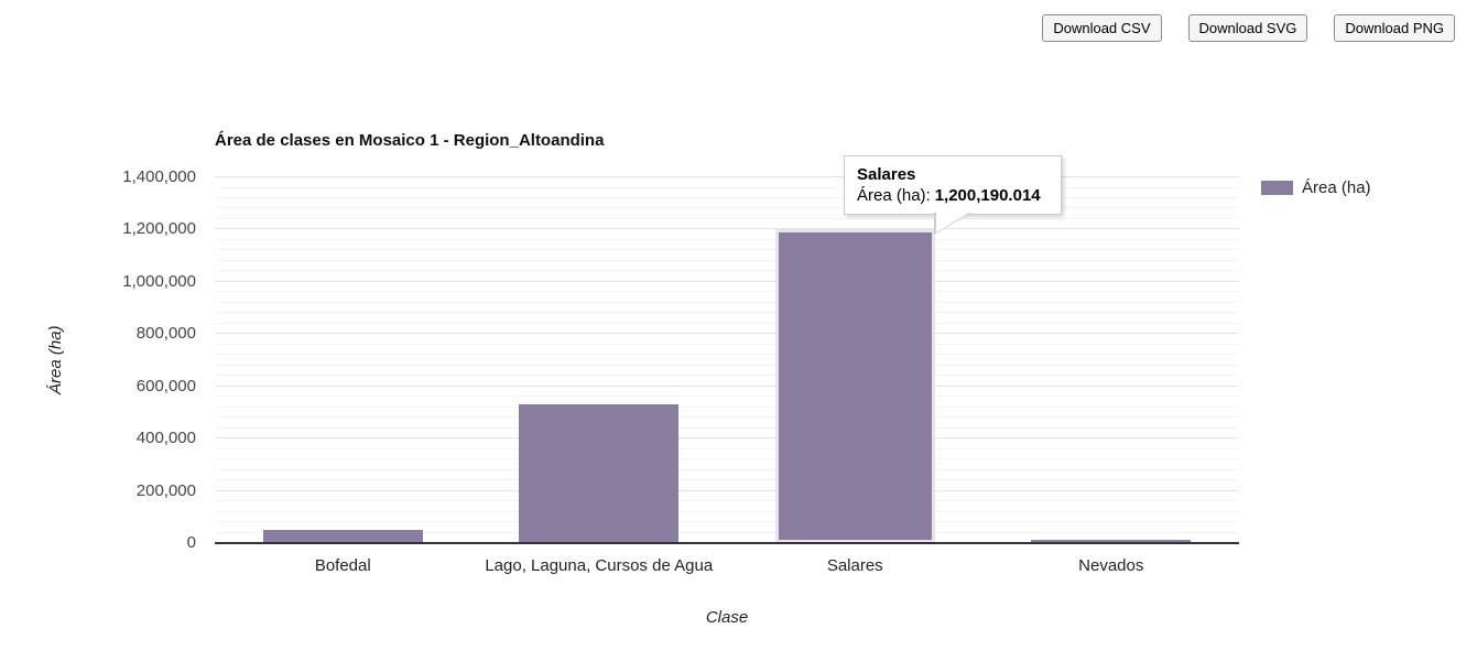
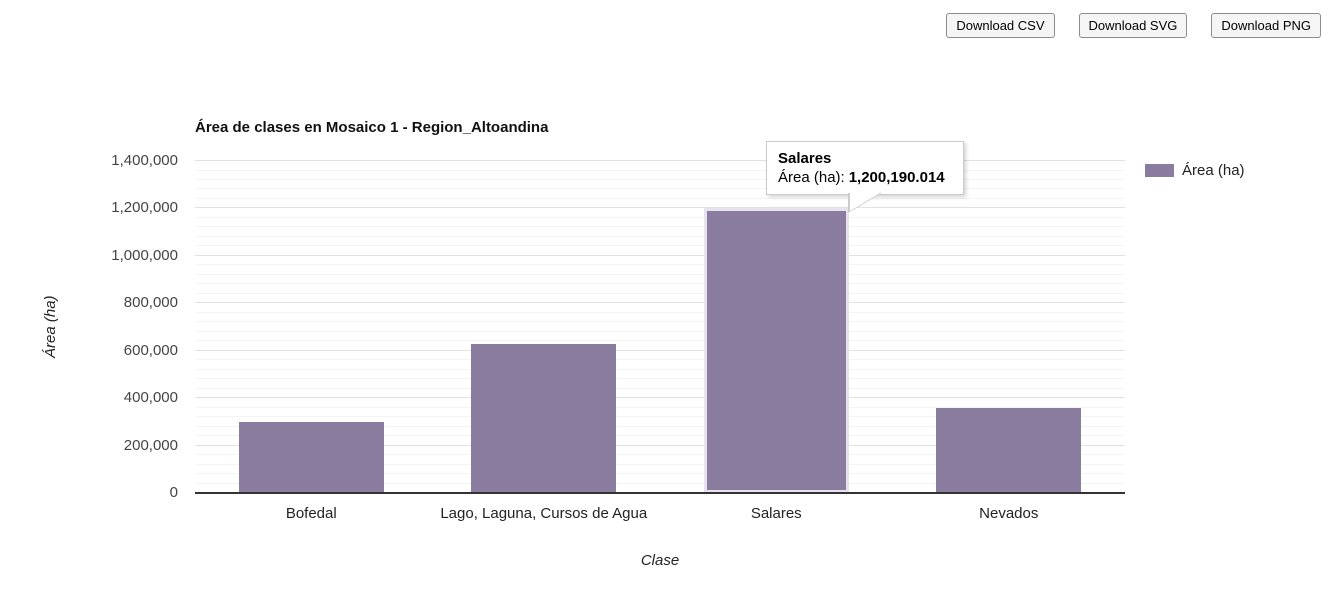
Bofedal: 50000 -> 300000
Lago, Laguna, Cursos de Agua: 530000 -> 630000
Nevados: 10000 -> 360000
